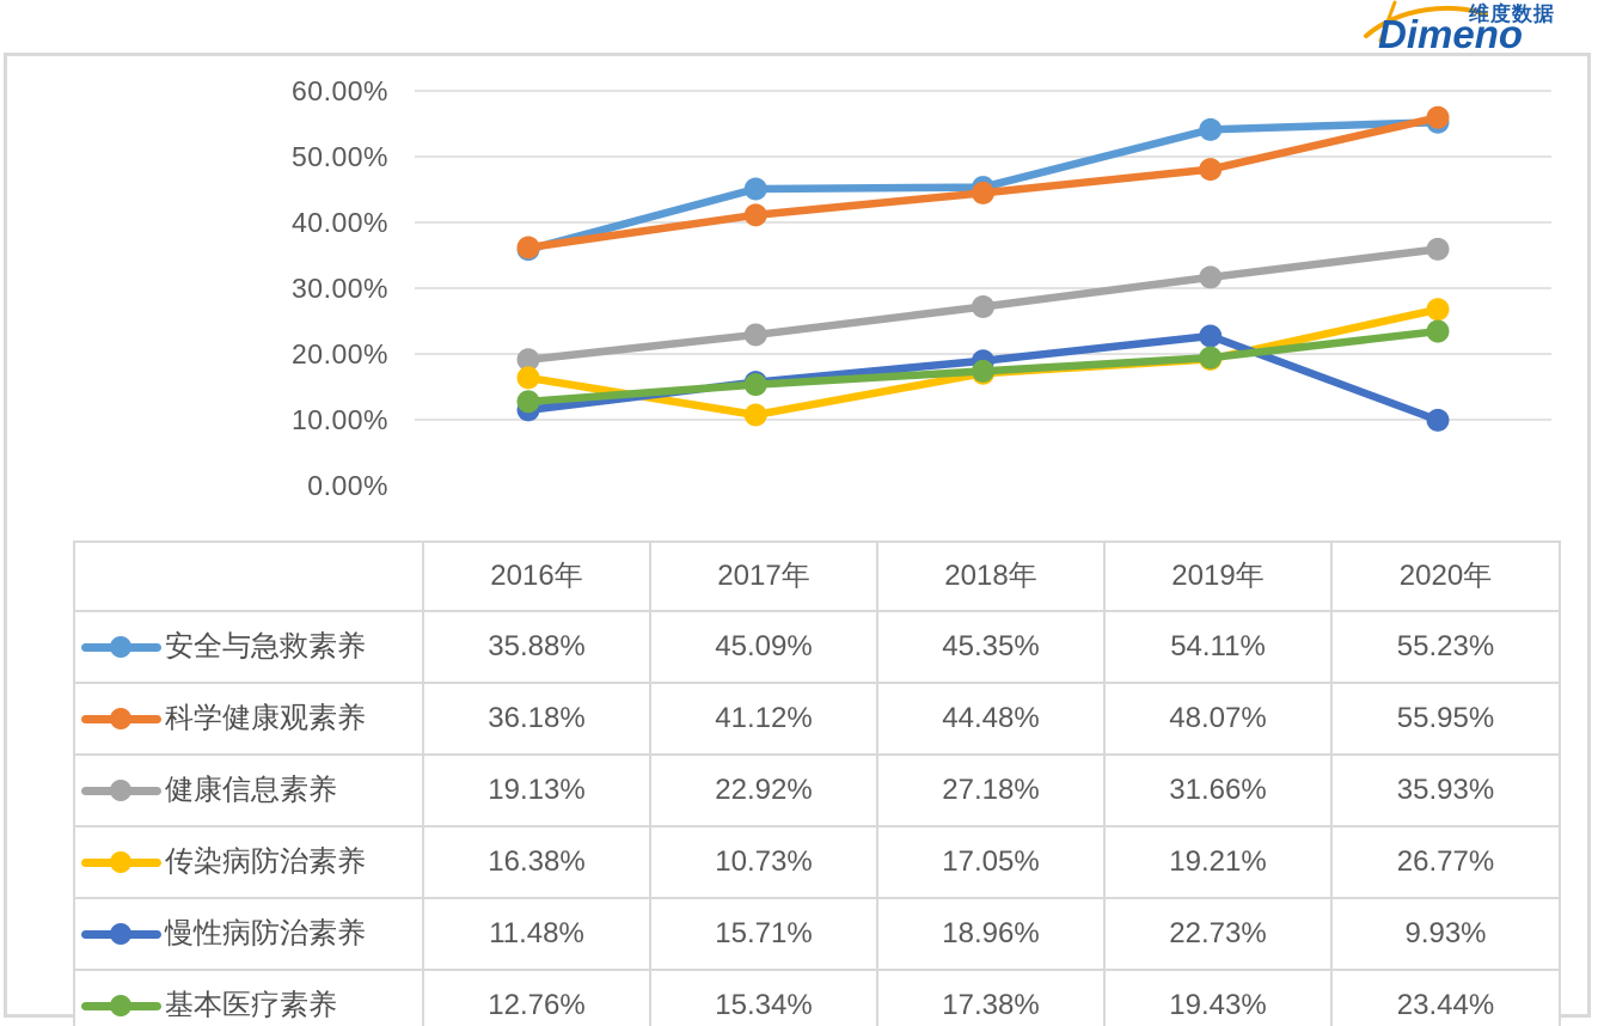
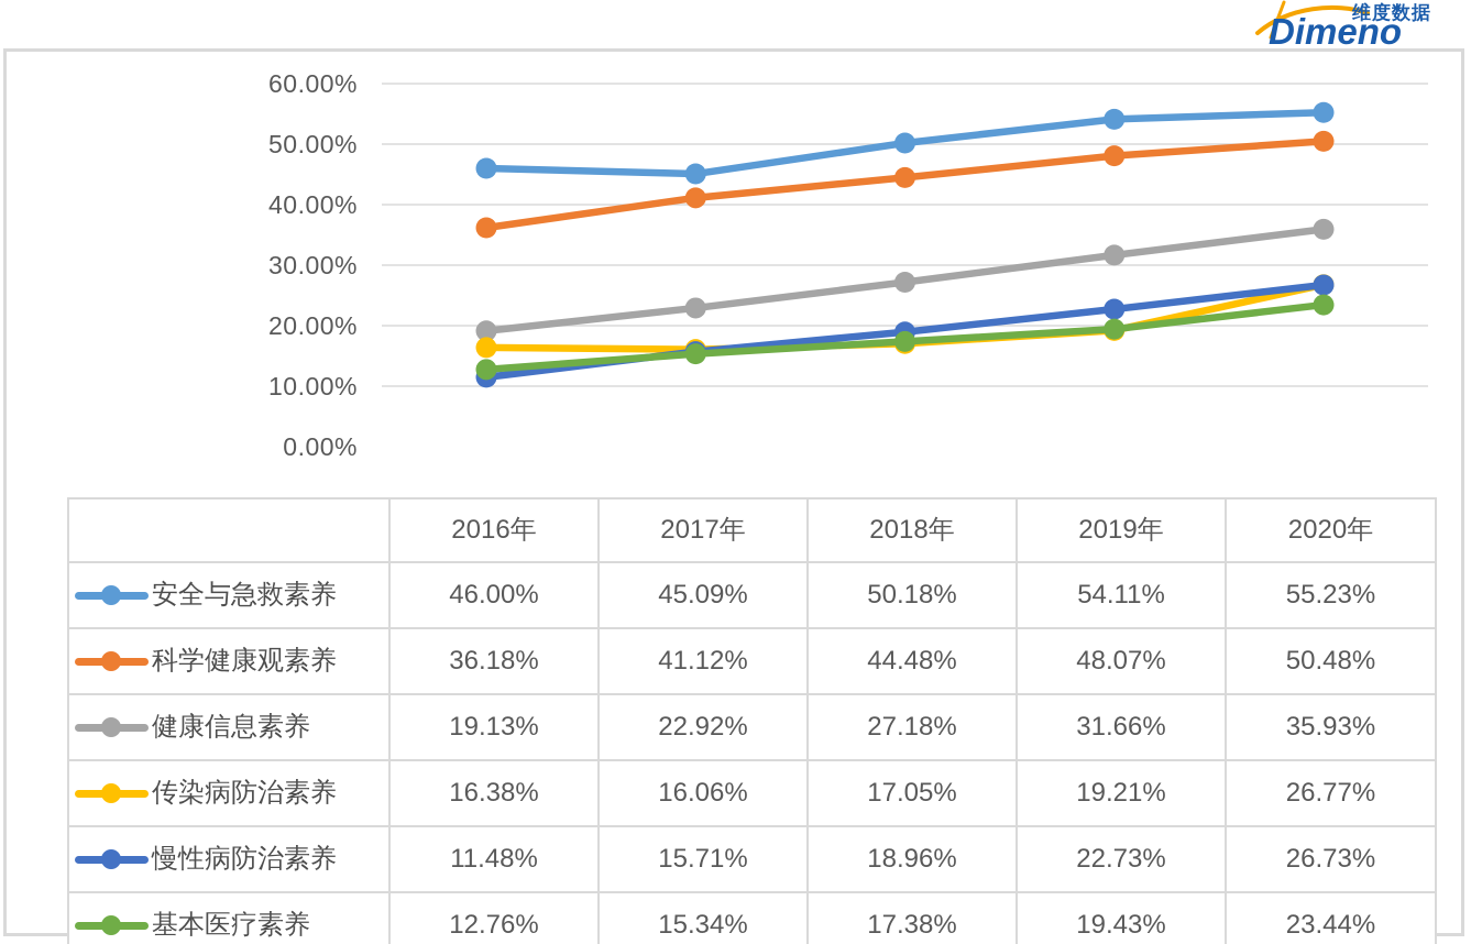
安全与急救素养/2016年: 35.88% -> 46.00%
传染病防治素养/2017年: 10.73% -> 16.06%
安全与急救素养/2018年: 45.35% -> 50.18%
科学健康观素养/2020年: 55.95% -> 50.48%
慢性病防治素养/2020年: 9.93% -> 26.73%
